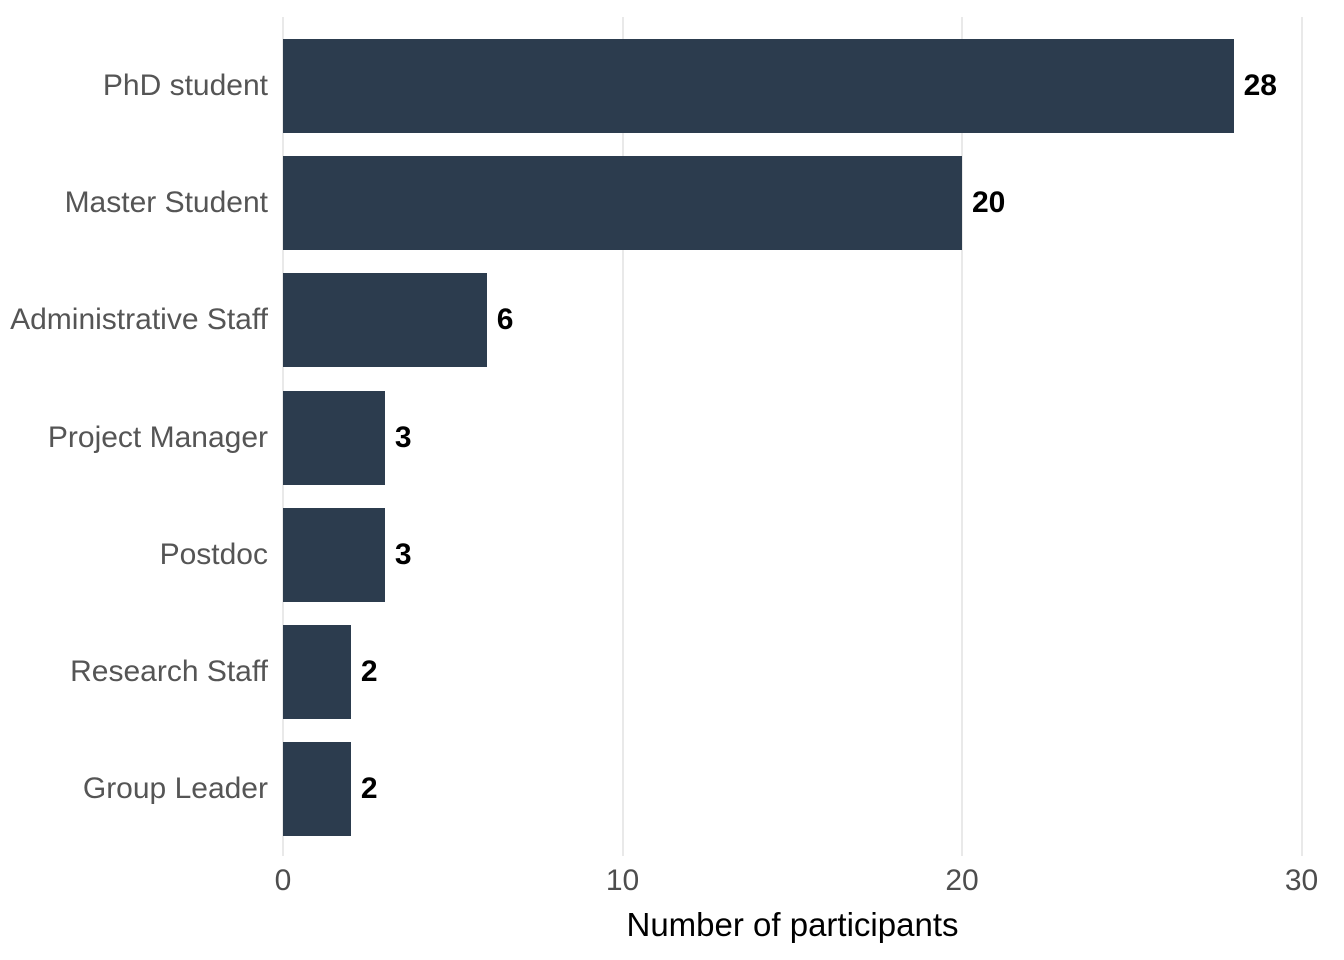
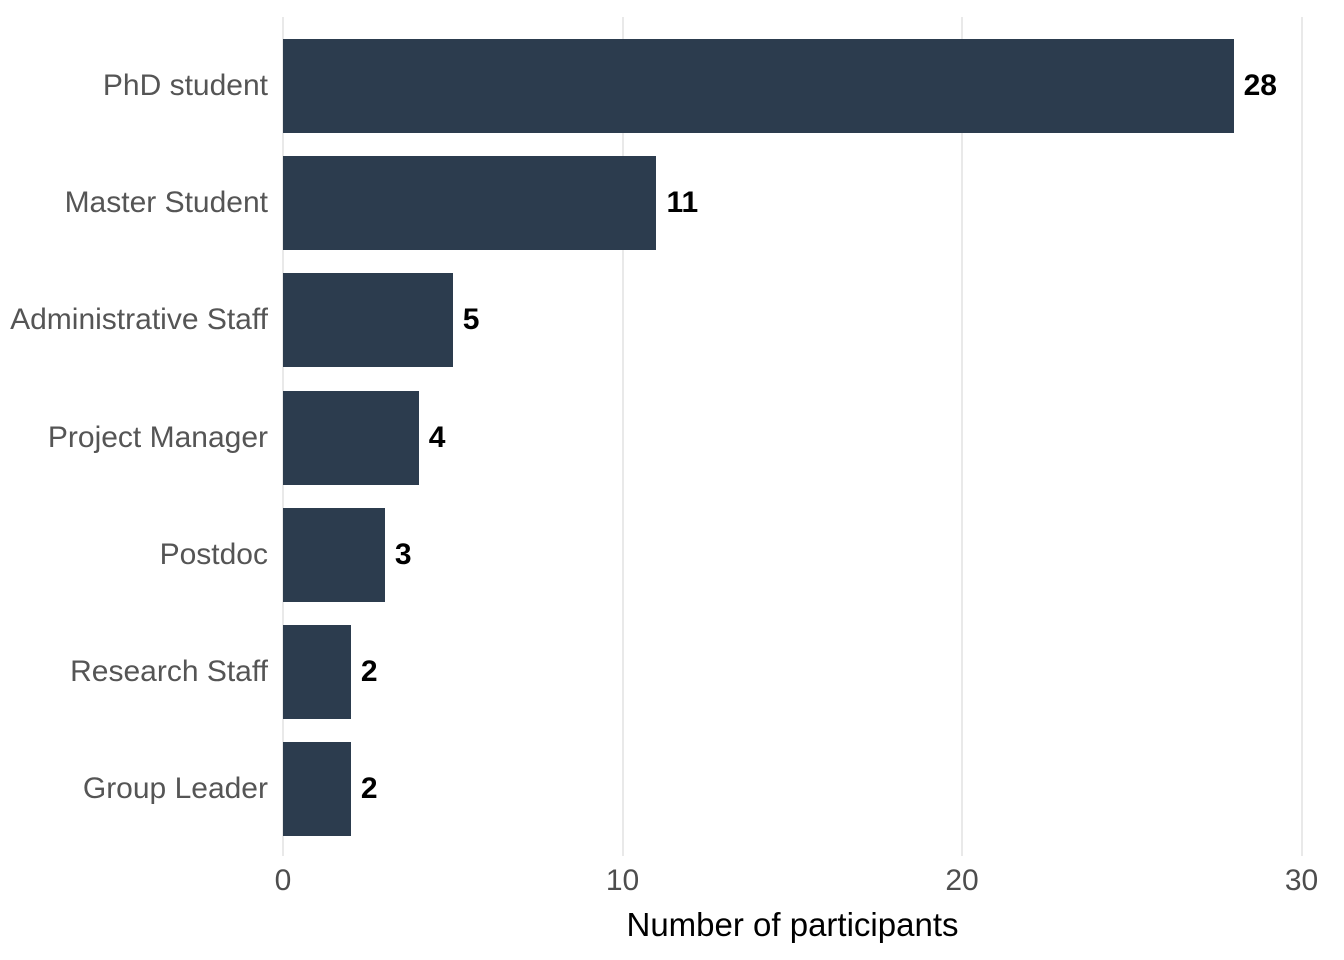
Master Student: 20 -> 11
Administrative Staff: 6 -> 5
Project Manager: 3 -> 4
